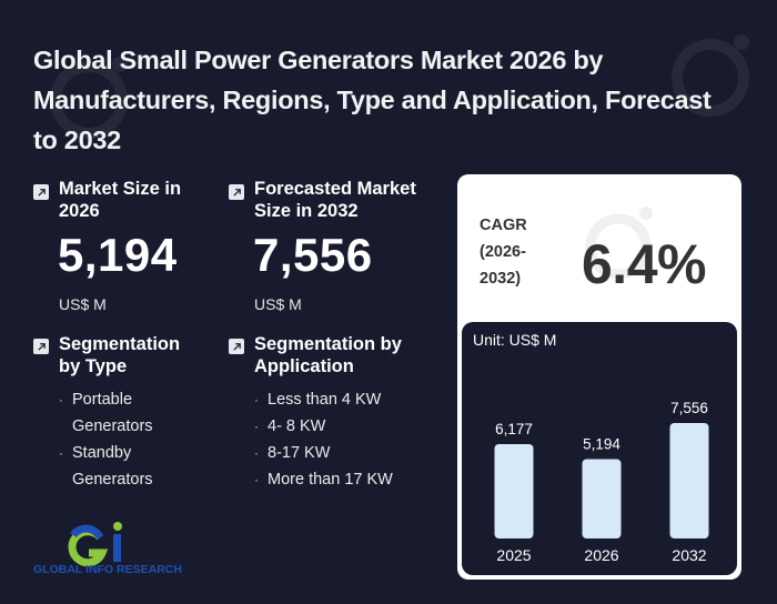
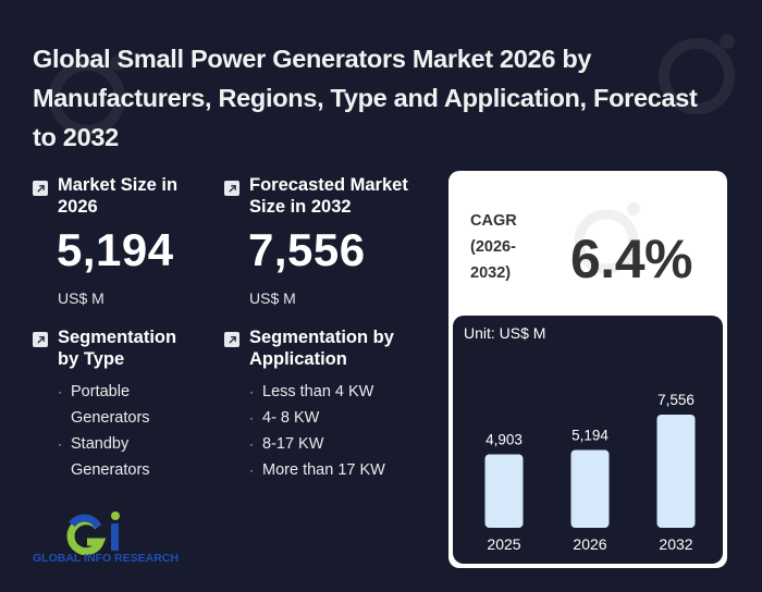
2025: 6,177 -> 4,903
